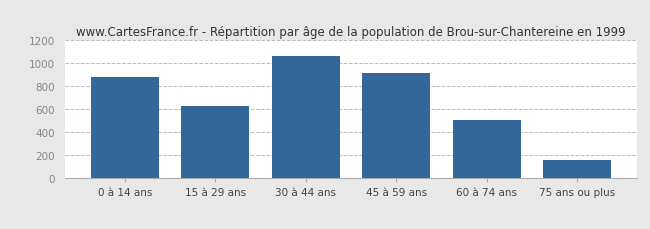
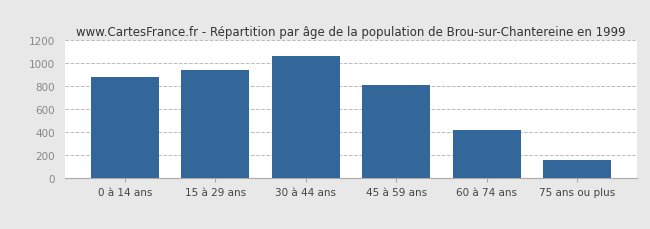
15 à 29 ans: 630 -> 940
45 à 59 ans: 920 -> 810
60 à 74 ans: 510 -> 420
